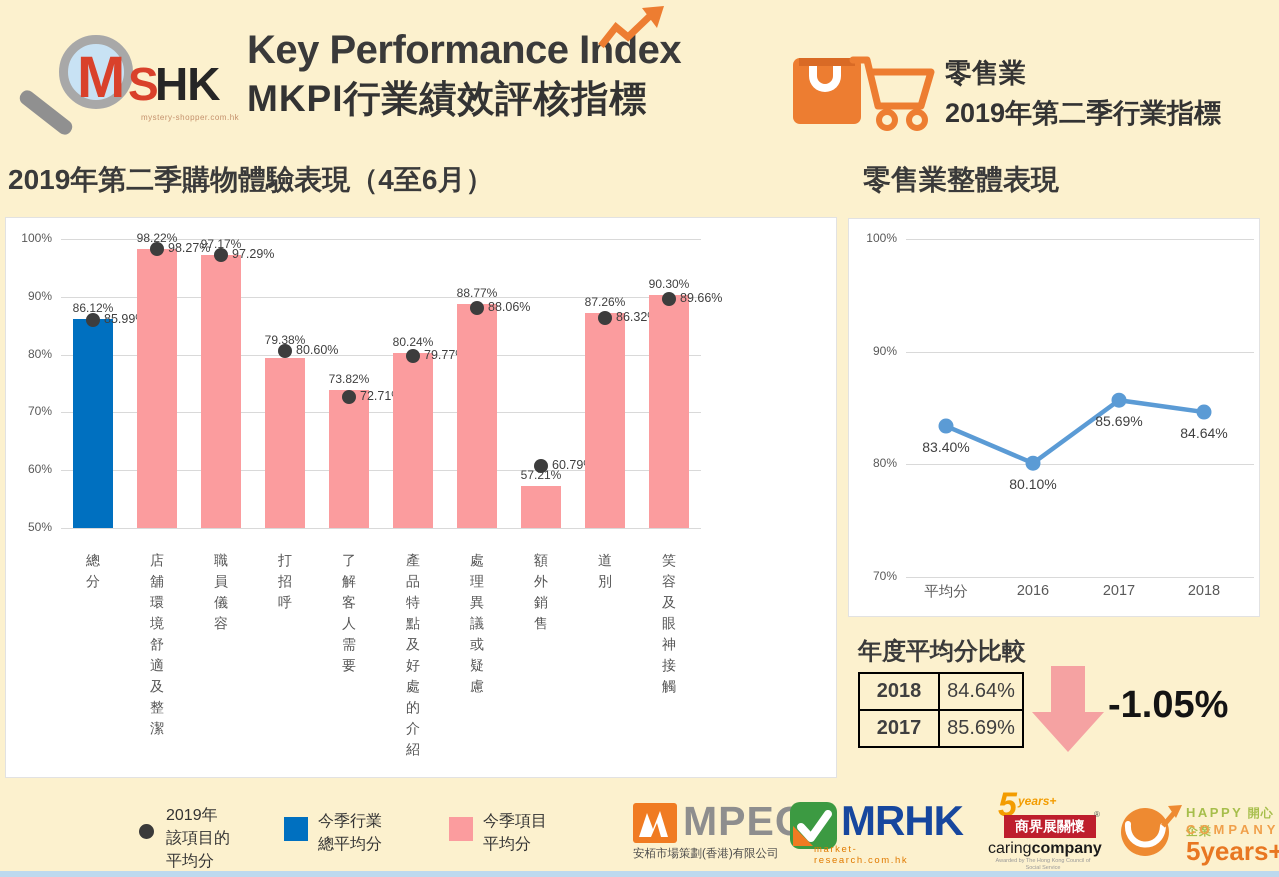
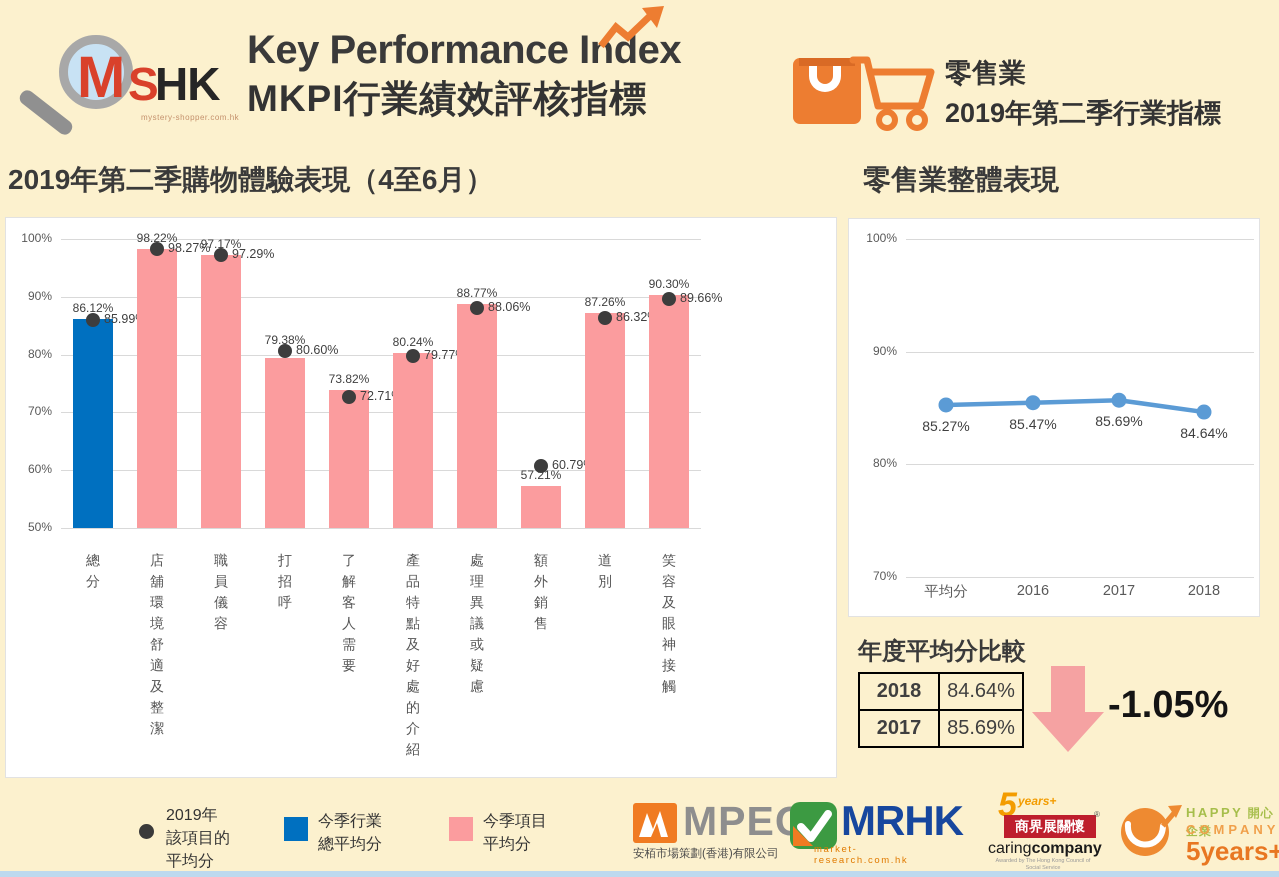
零售業整體表現/平均分: 83.40% -> 85.27%
零售業整體表現/2016: 80.10% -> 85.47%
